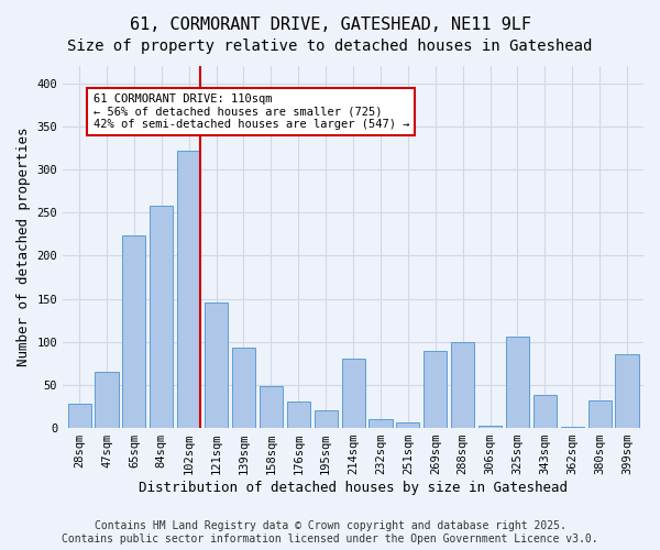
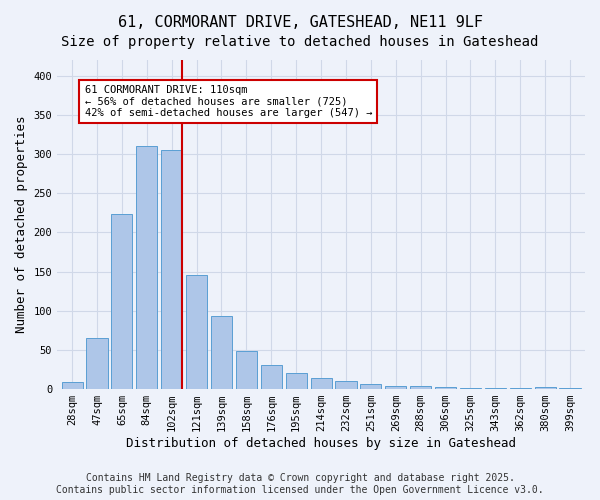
28sqm: 28 -> 9
84sqm: 258 -> 310
102sqm: 322 -> 305
214sqm: 80 -> 14
269sqm: 90 -> 4
288sqm: 100 -> 4
325sqm: 106 -> 2
343sqm: 38 -> 2
380sqm: 32 -> 3
399sqm: 86 -> 2
